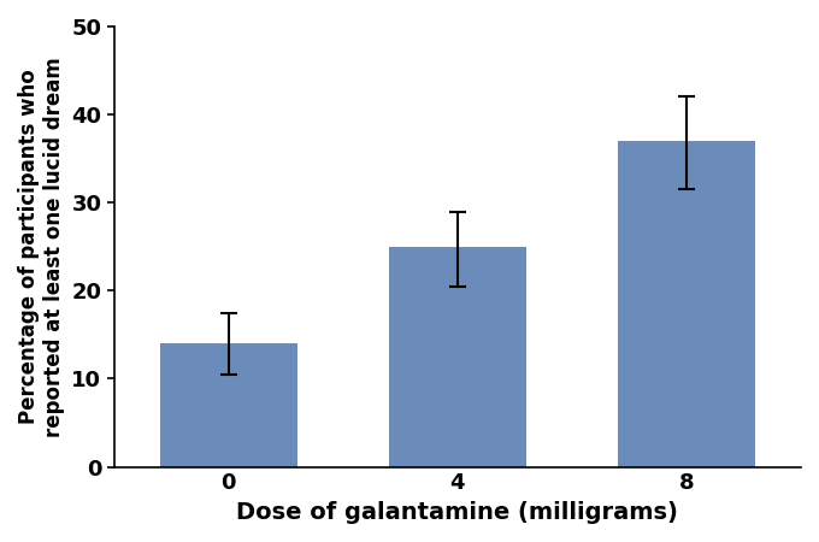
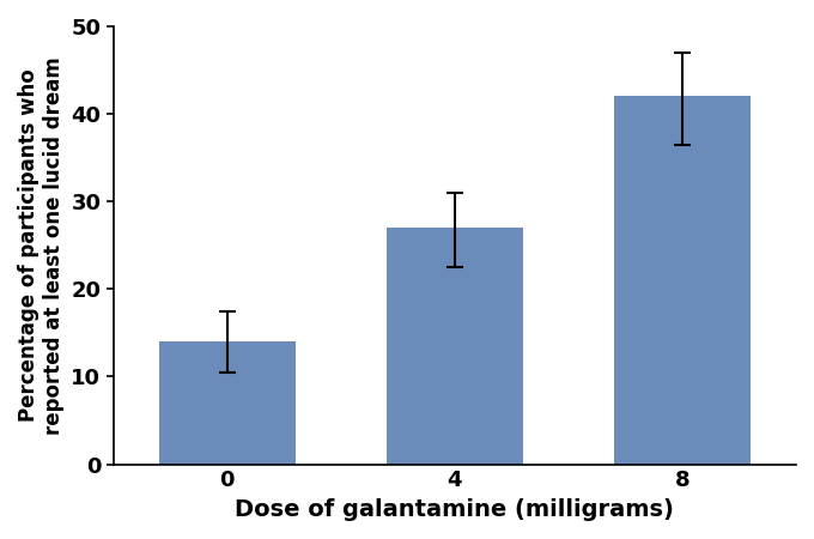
4: 25 -> 27
8: 37 -> 42
